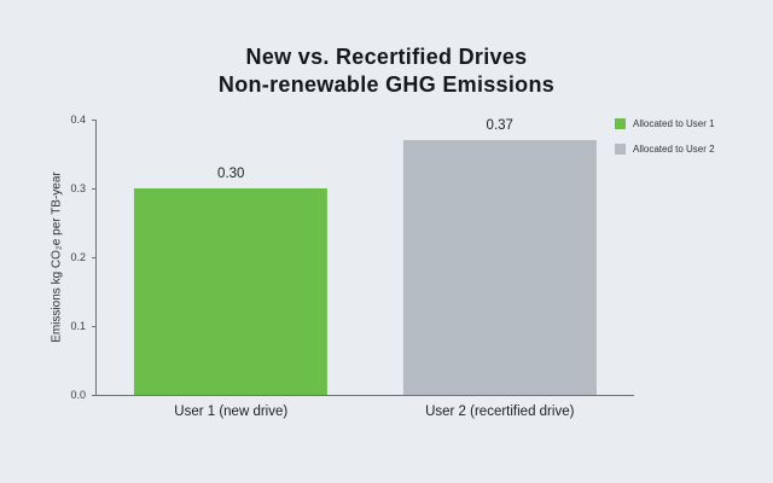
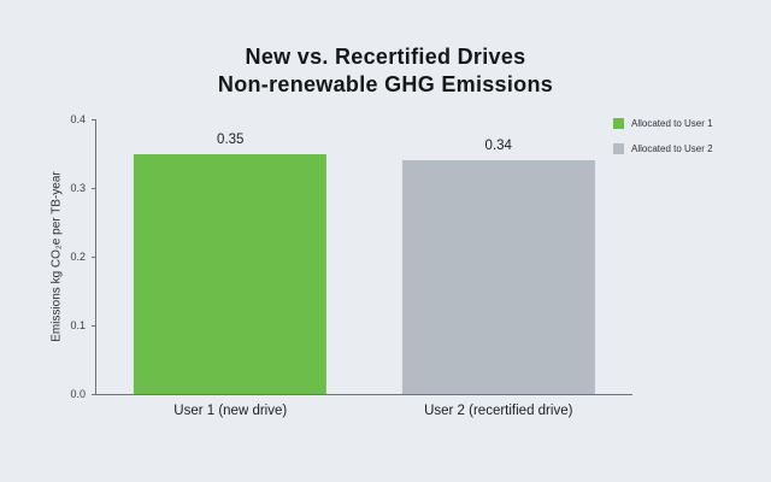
User 1 (new drive): 0.30 -> 0.35
User 2 (recertified drive): 0.37 -> 0.34
